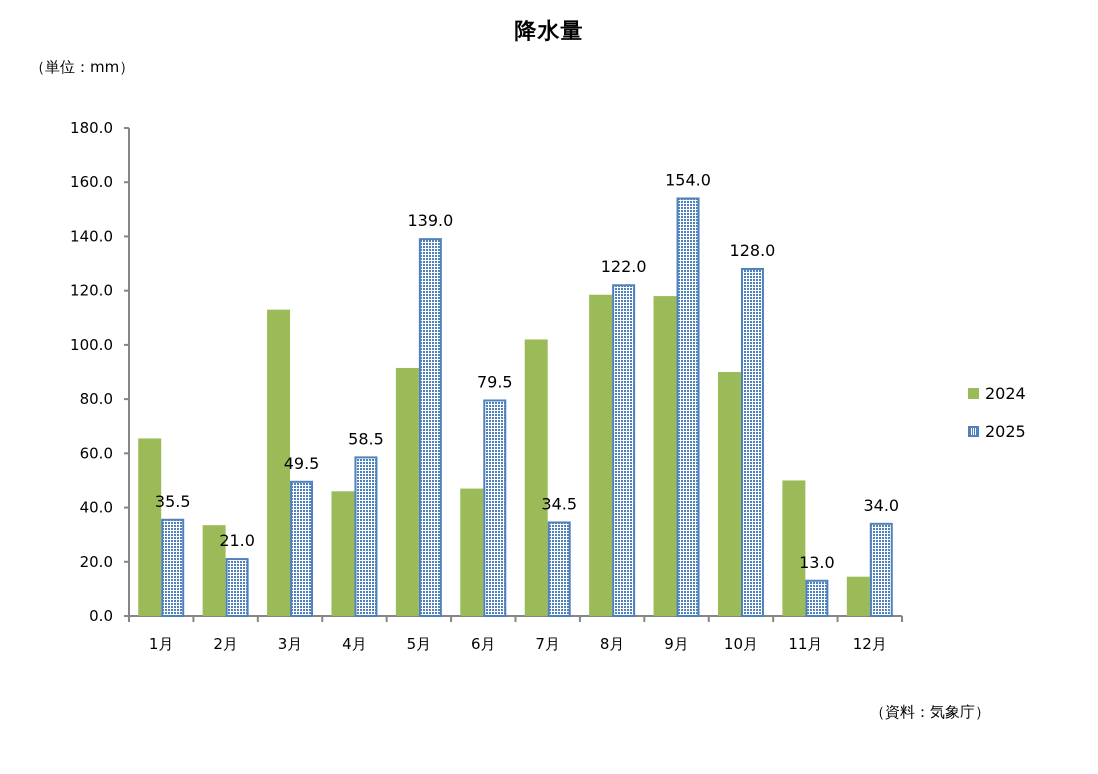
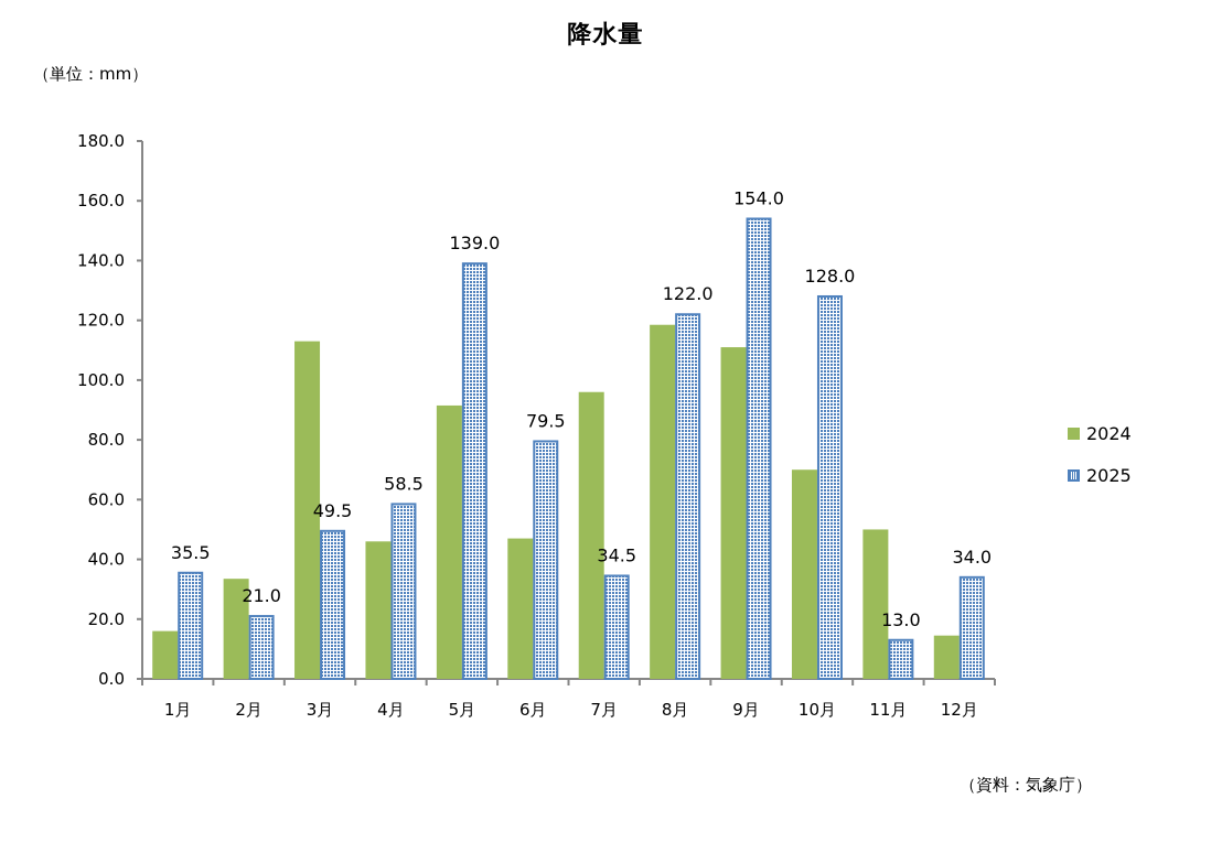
2024/1月: 66 -> 16
2024/7月: 102 -> 96
2024/9月: 118 -> 111
2024/10月: 90 -> 70
